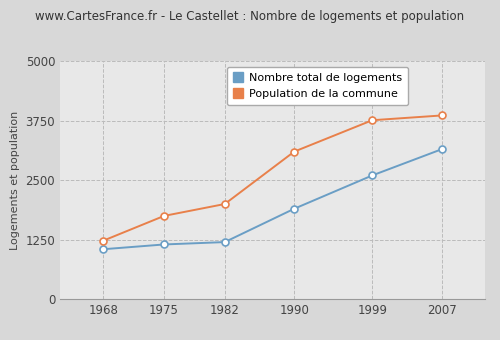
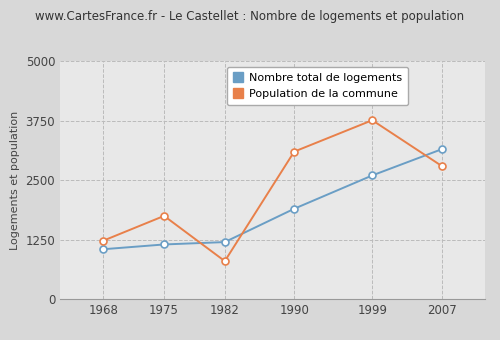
Population de la commune/1982: 2000 -> 800
Population de la commune/2007: 3860 -> 2800
